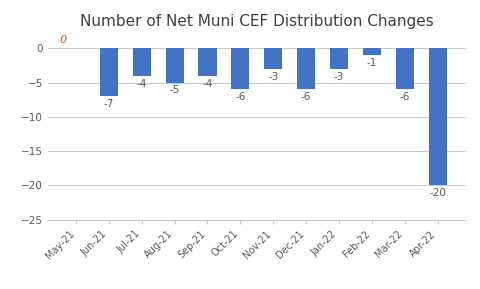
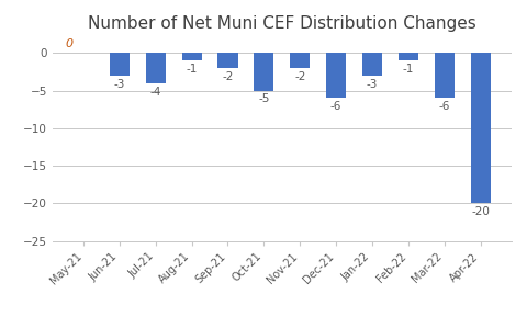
Jun-21: -7 -> -3
Aug-21: -5 -> -1
Sep-21: -4 -> -2
Oct-21: -6 -> -5
Nov-21: -3 -> -2
